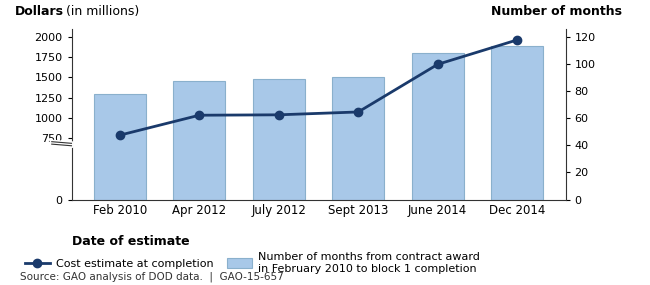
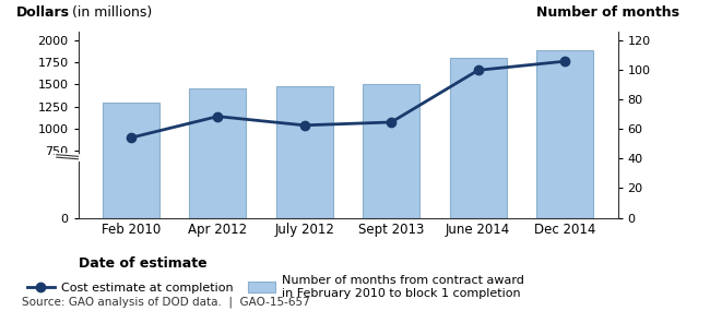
Cost estimate at completion/Feb 2010: 790 -> 900
Cost estimate at completion/Apr 2012: 1040 -> 1140
Cost estimate at completion/Dec 2014: 1960 -> 1760
